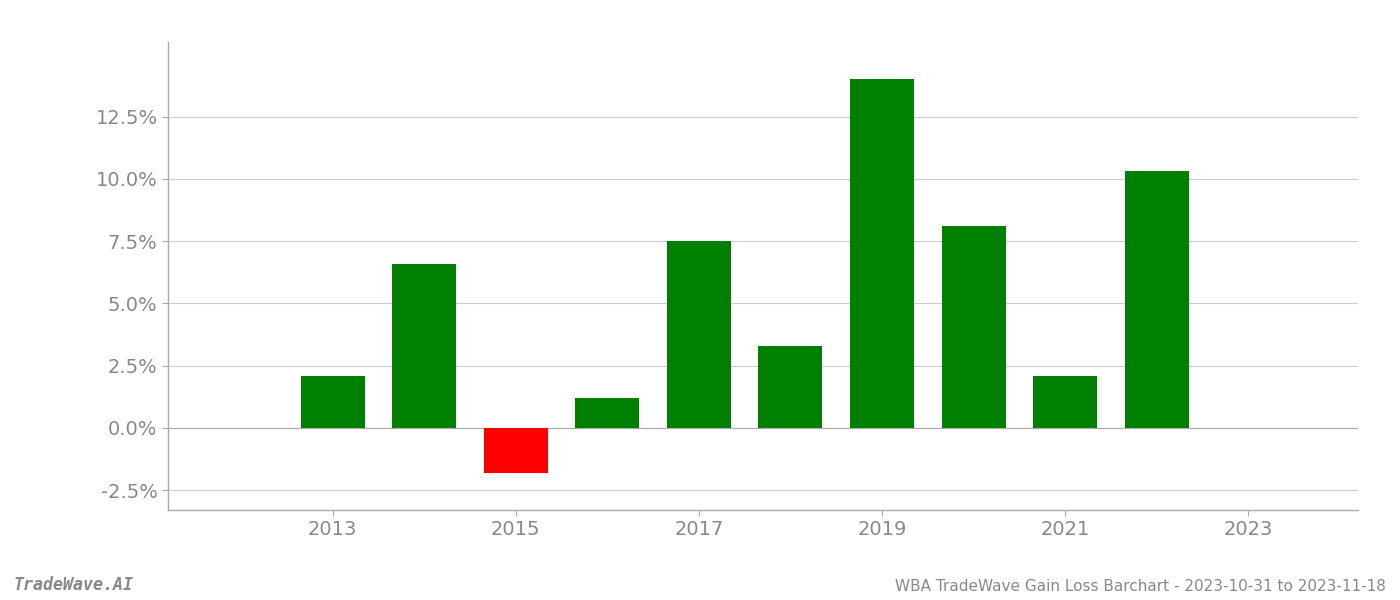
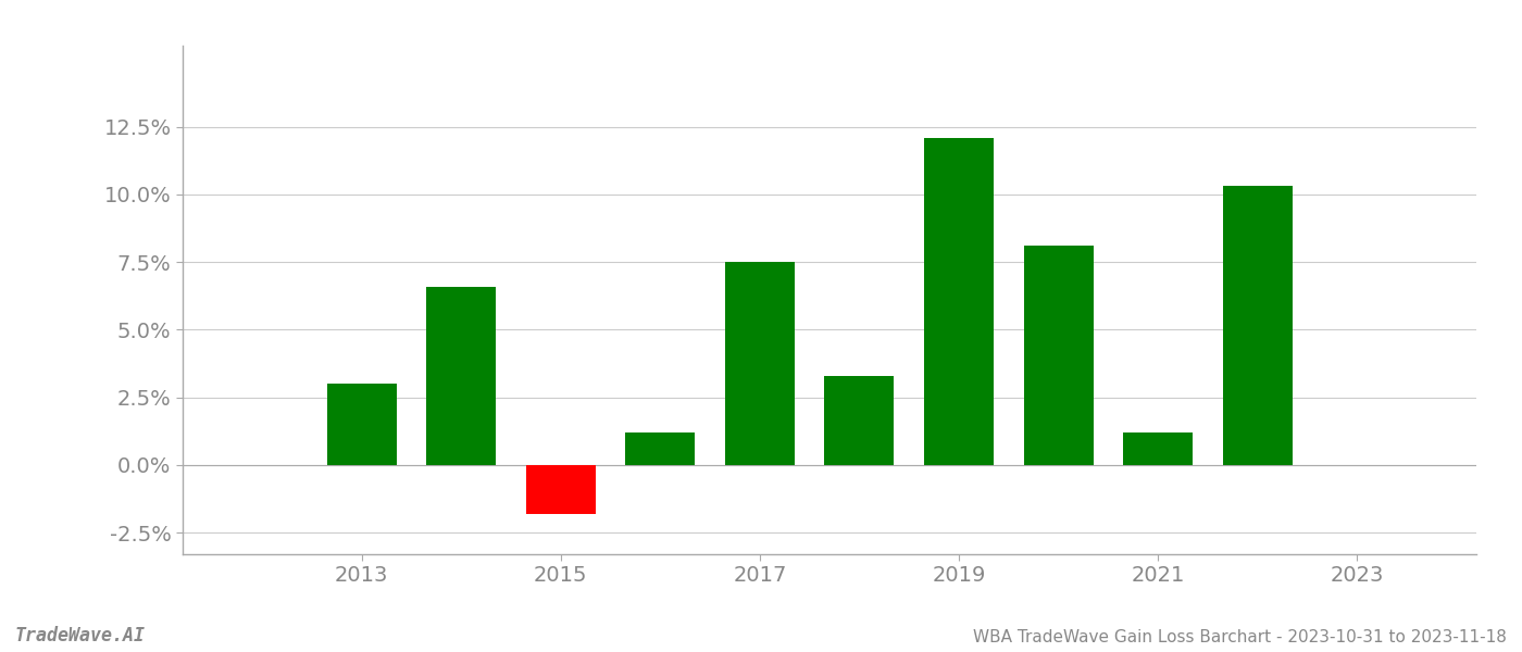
2013: 2.1% -> 3.0%
2019: 14.0% -> 12.1%
2021: 2.1% -> 1.2%
